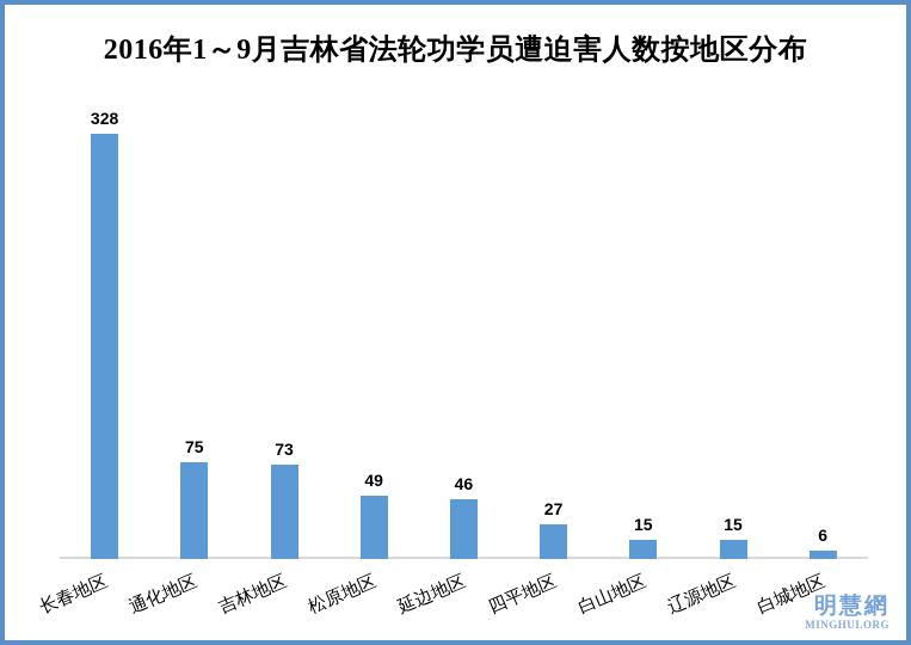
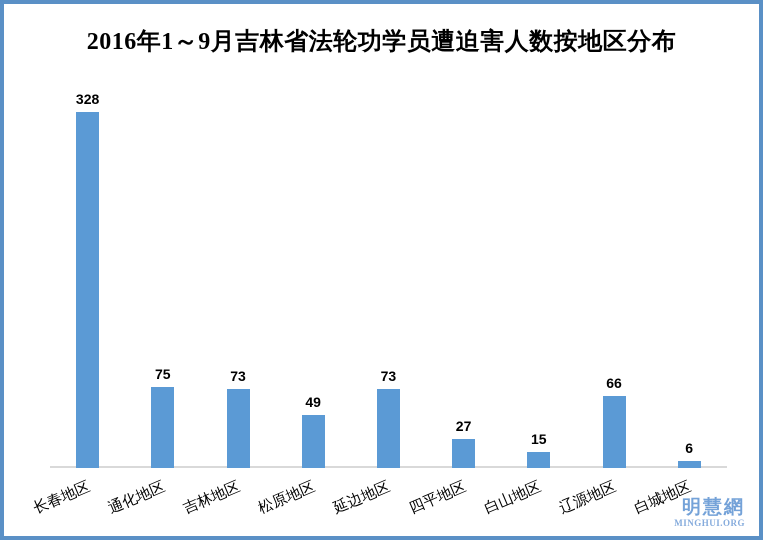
延边地区: 46 -> 73
辽源地区: 15 -> 66
